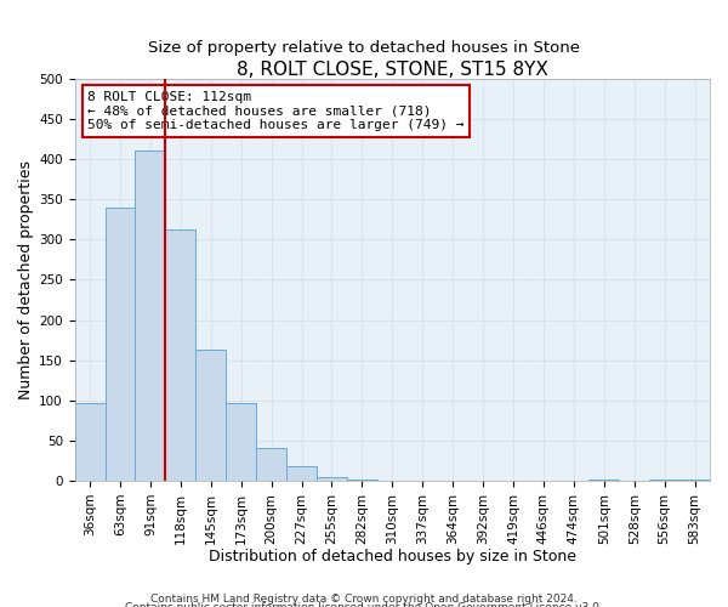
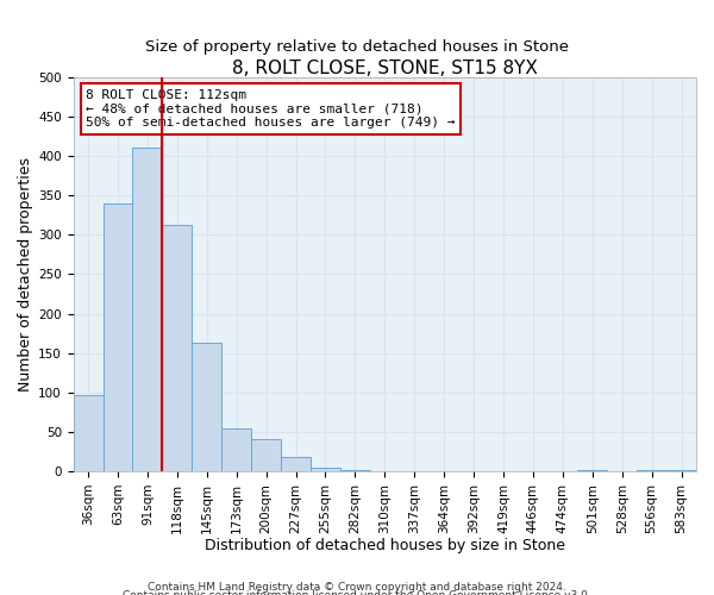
173sqm: 96 -> 54
